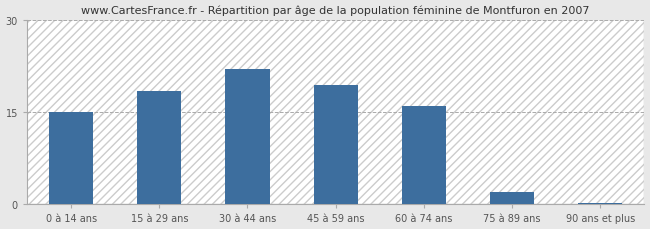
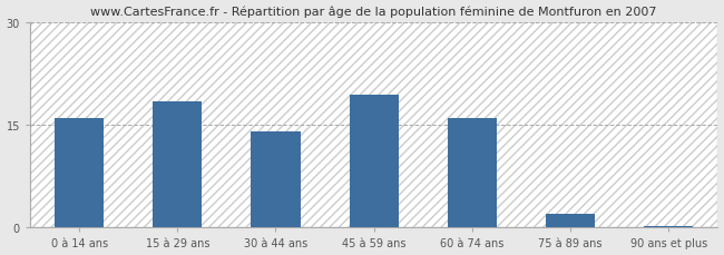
0 à 14 ans: 15.0 -> 16.0
30 à 44 ans: 22.0 -> 14.0
